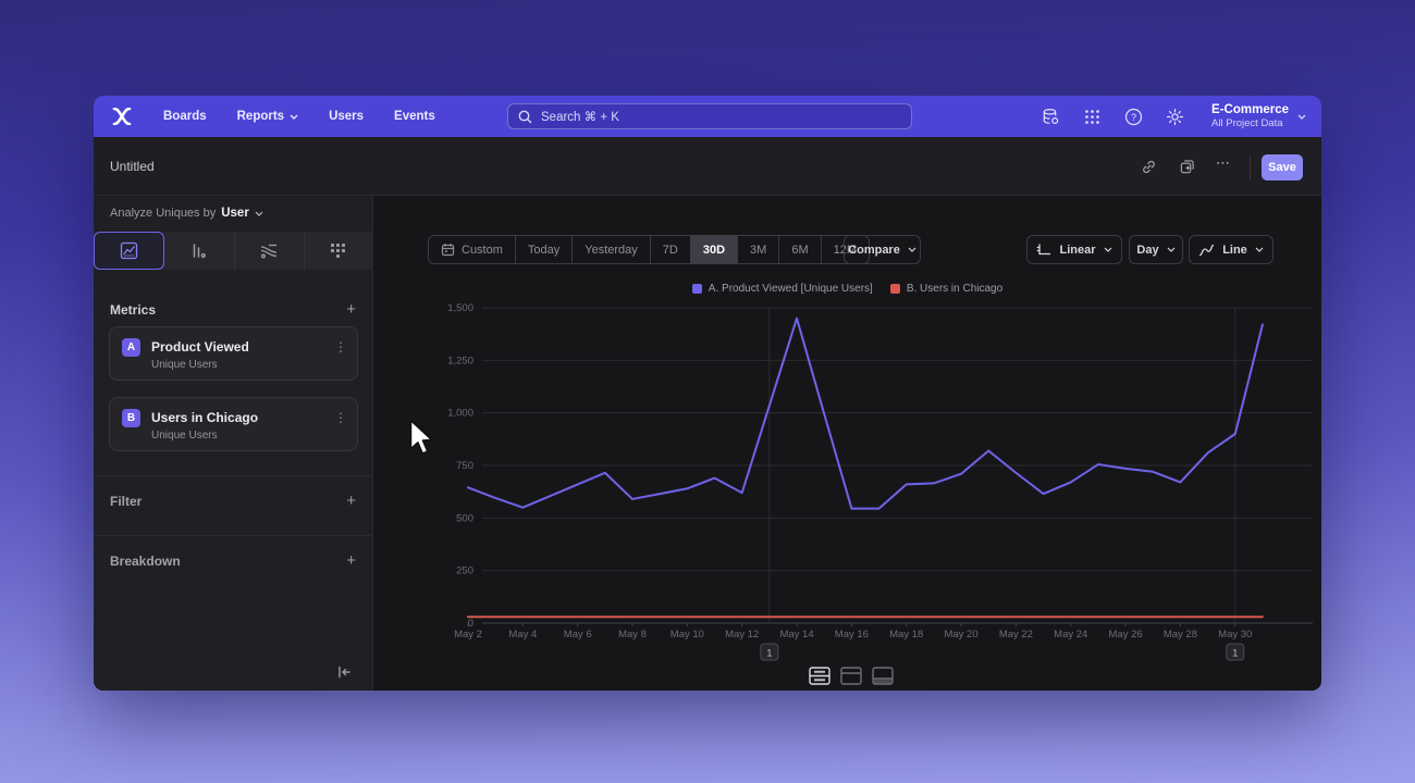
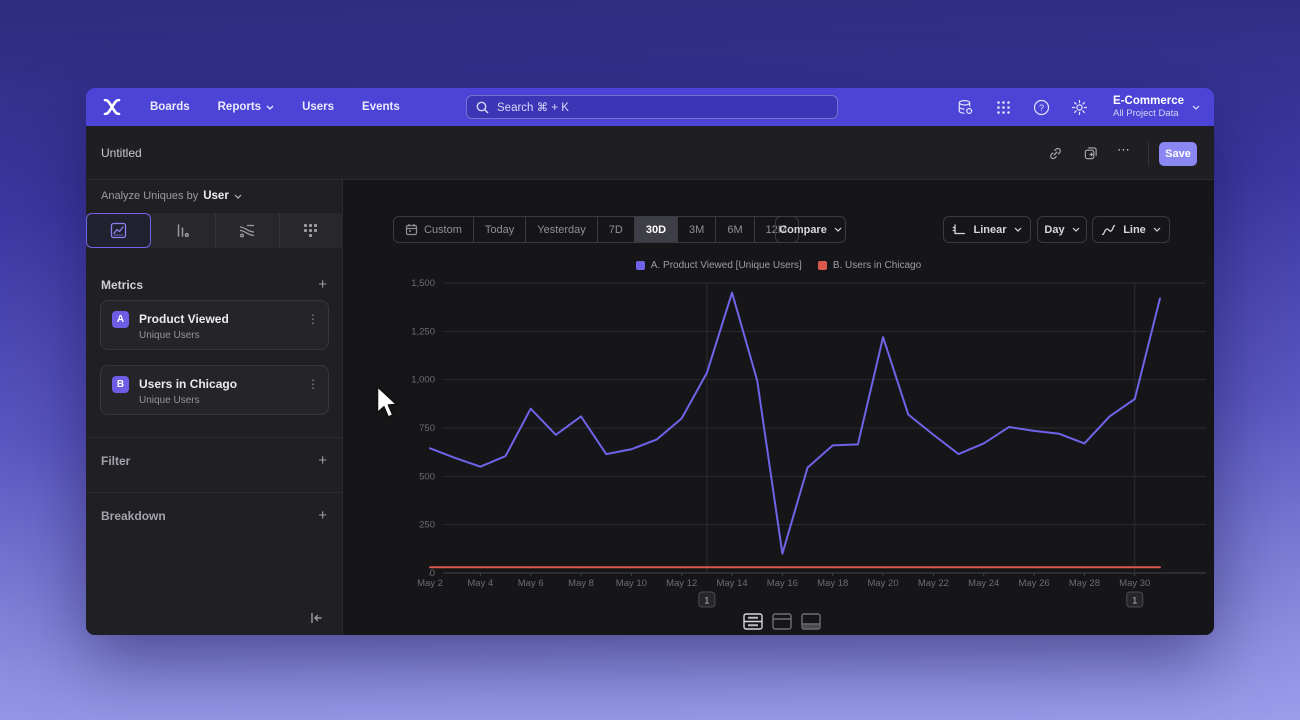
A. Product Viewed [Unique Users]/May 6: 660 -> 850
A. Product Viewed [Unique Users]/May 8: 590 -> 810
A. Product Viewed [Unique Users]/May 12: 620 -> 800
A. Product Viewed [Unique Users]/May 16: 540 -> 100
A. Product Viewed [Unique Users]/May 20: 710 -> 1220
